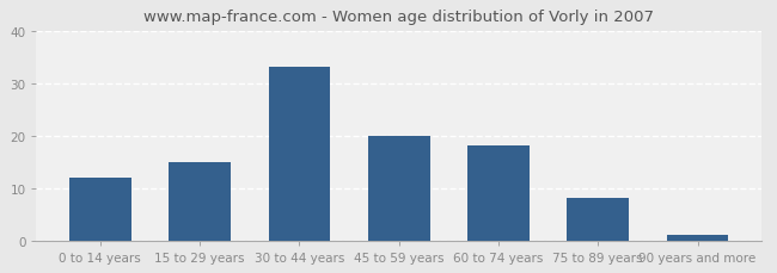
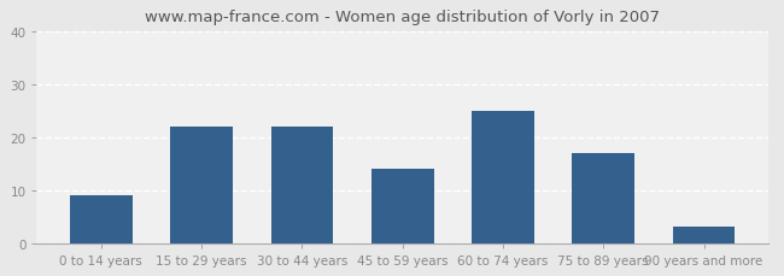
0 to 14 years: 12 -> 9
15 to 29 years: 15 -> 22
30 to 44 years: 33 -> 22
45 to 59 years: 20 -> 14
60 to 74 years: 18 -> 25
75 to 89 years: 8 -> 17
90 years and more: 1 -> 3
